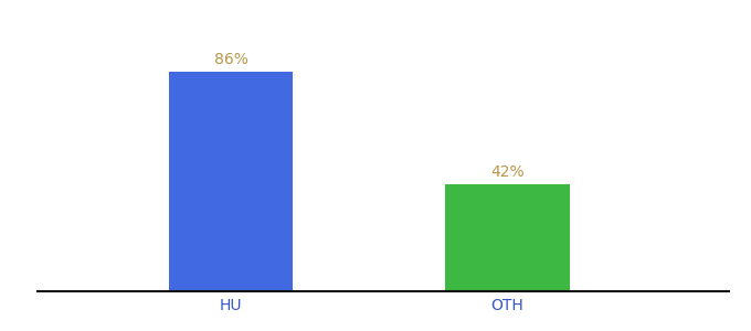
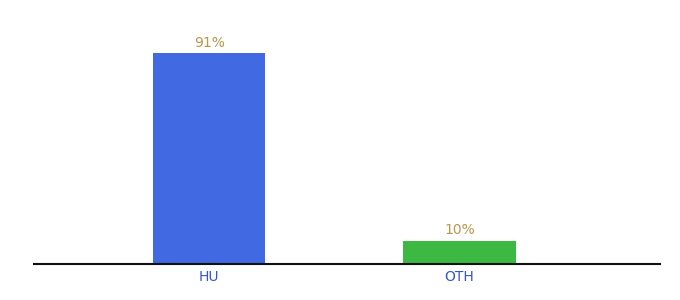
HU: 86% -> 91%
OTH: 42% -> 10%
